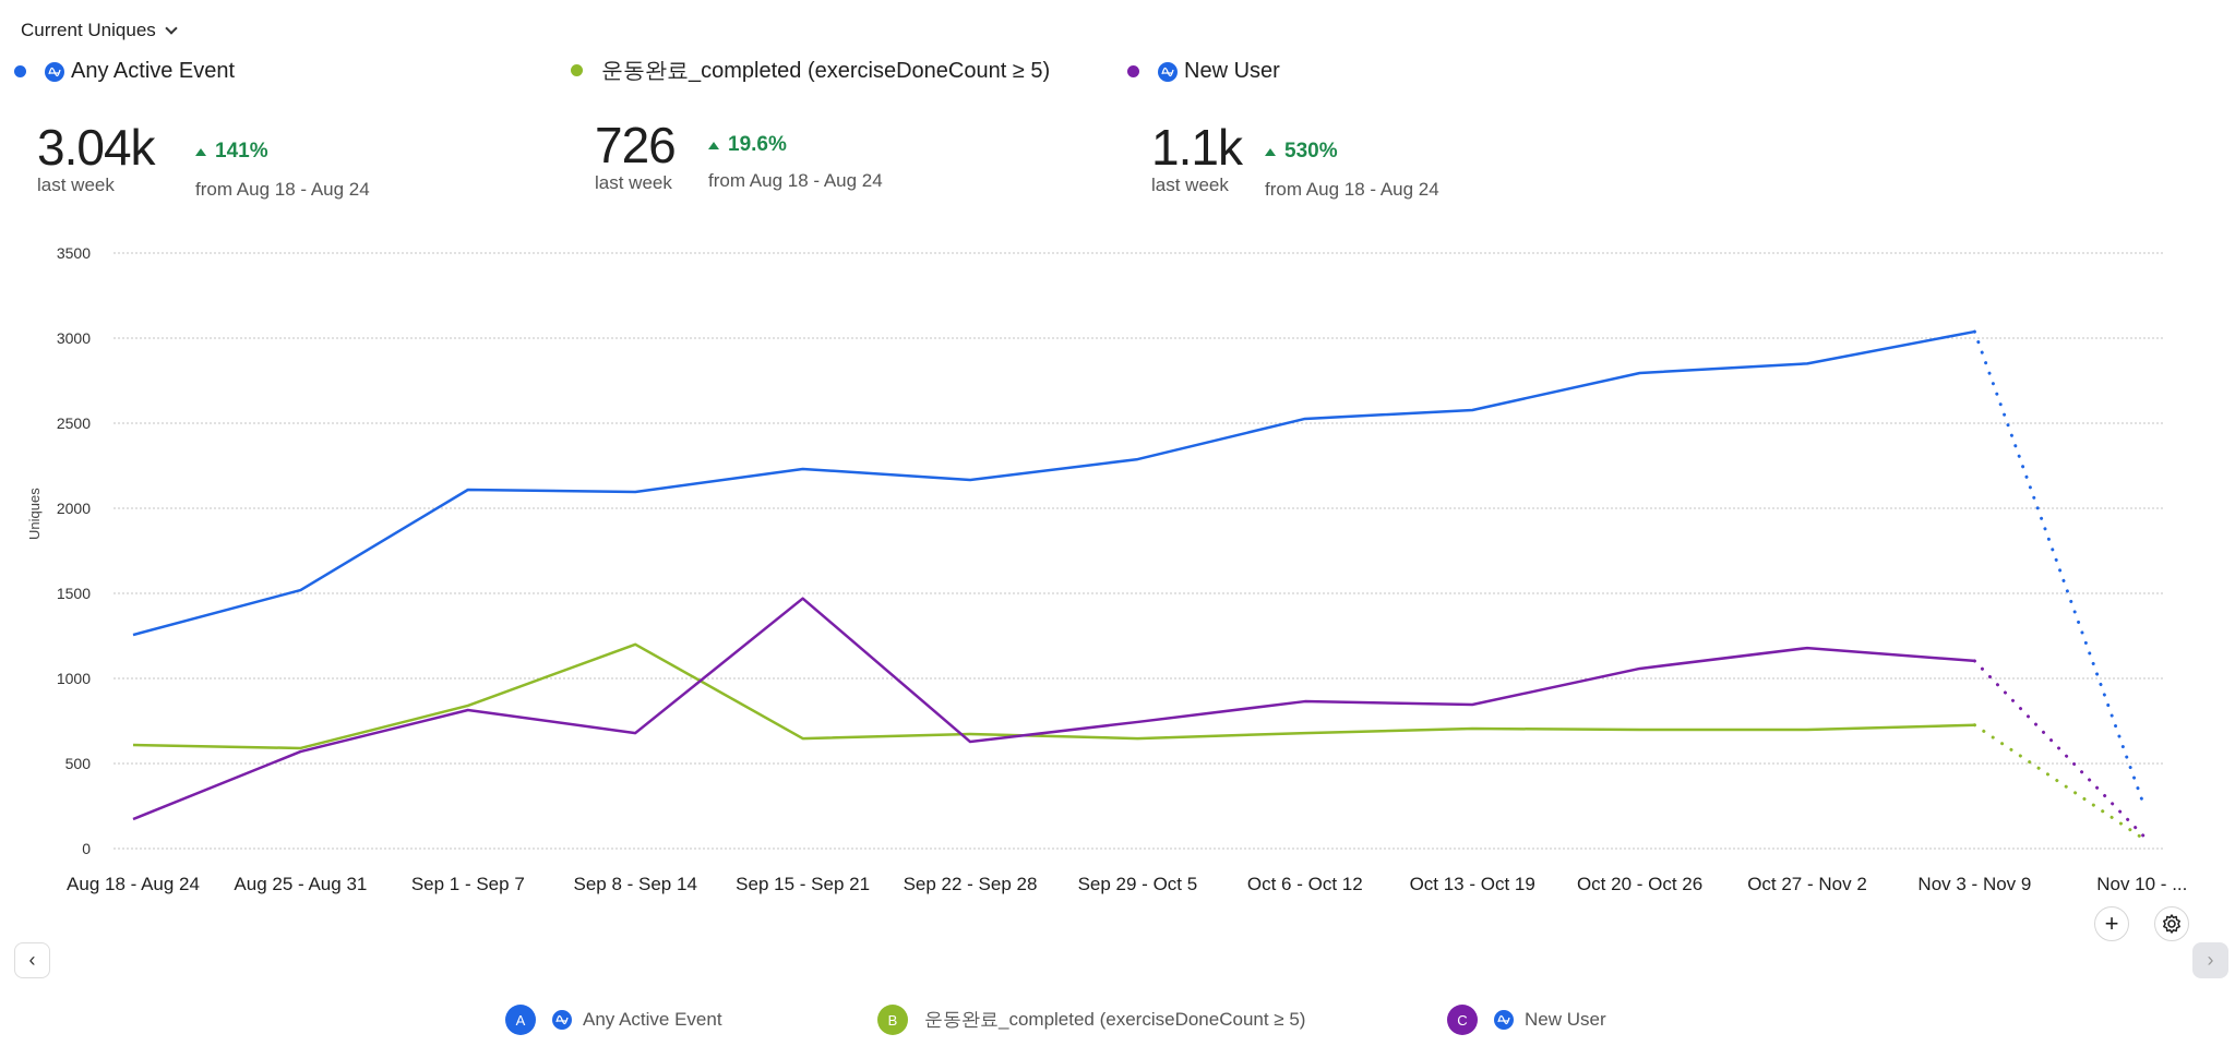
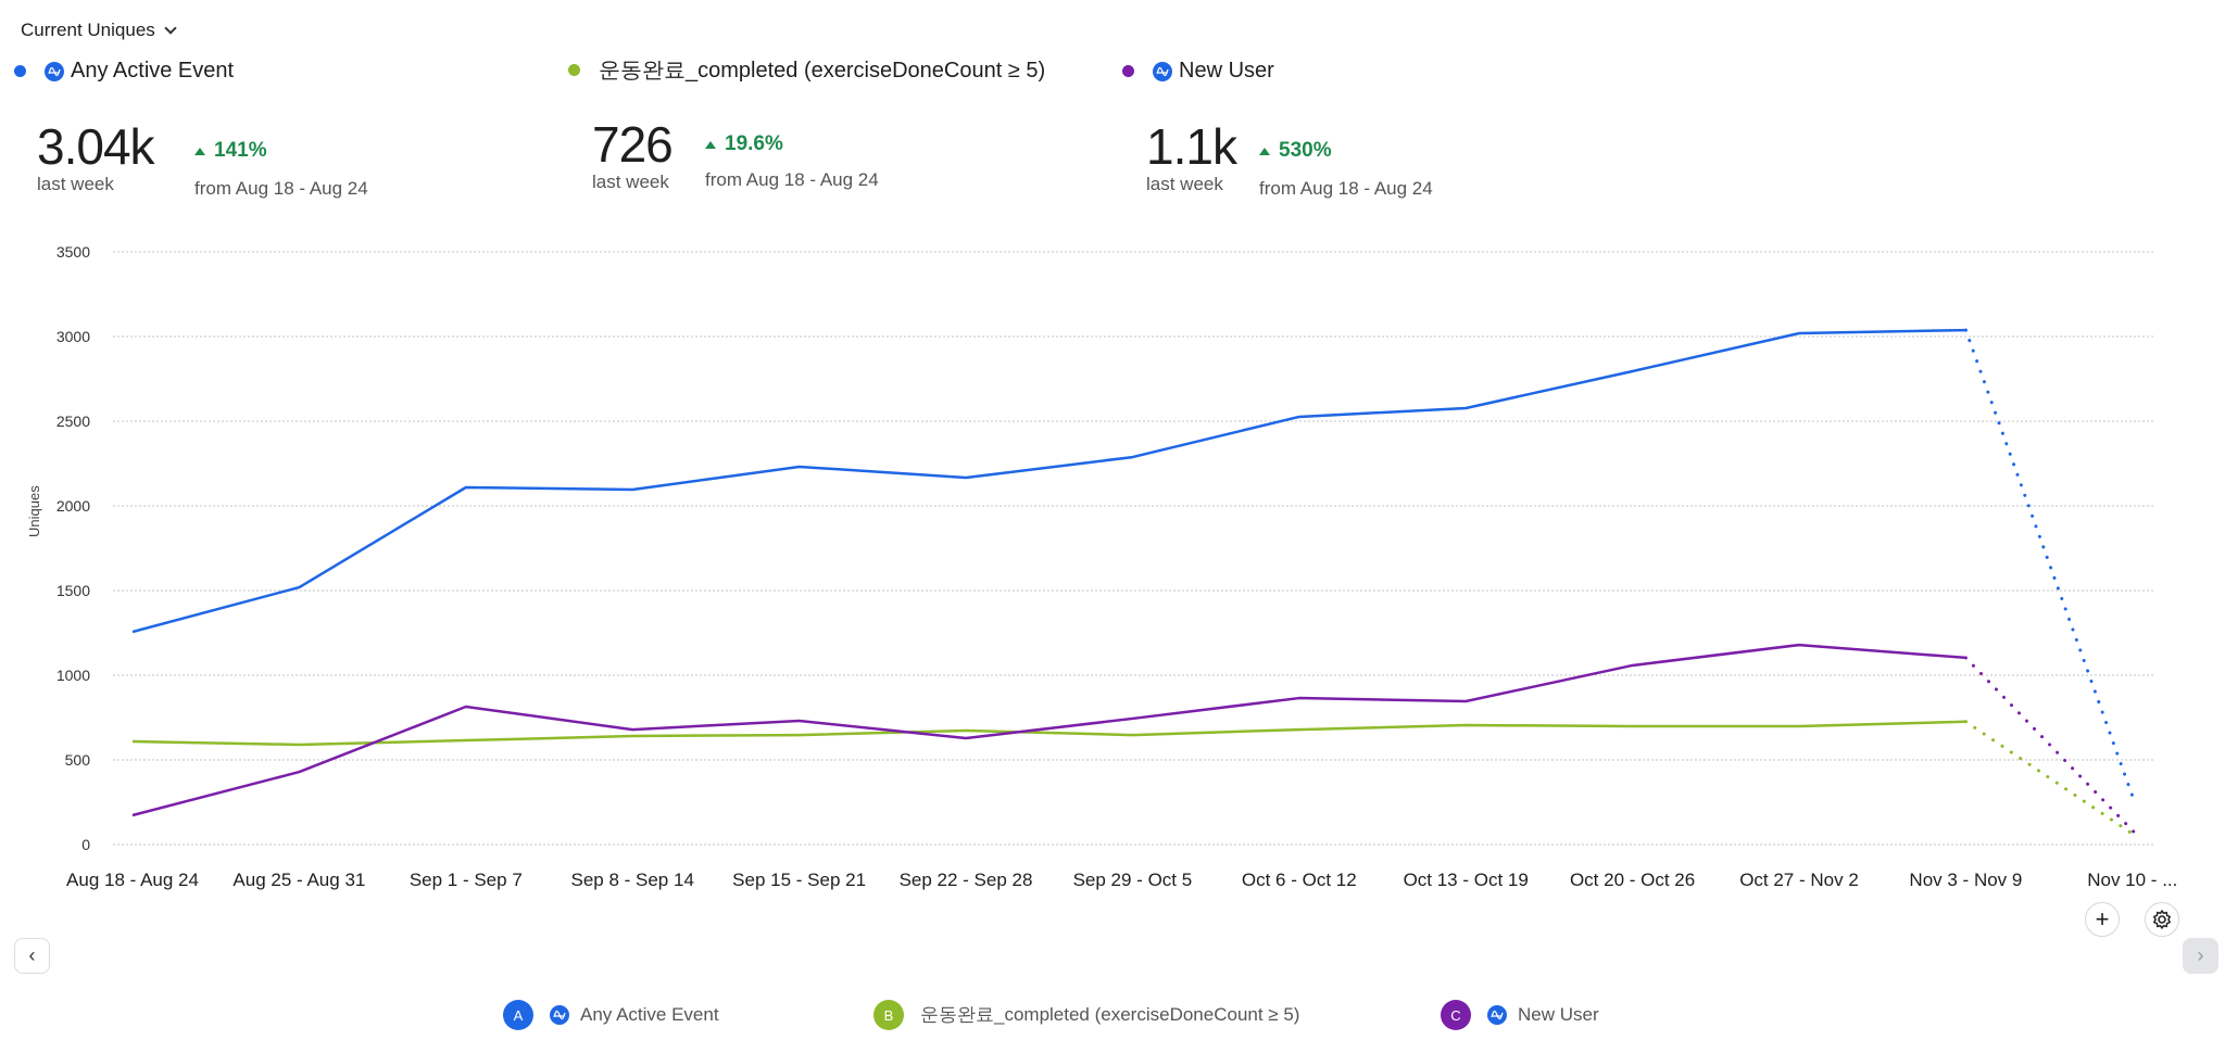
New User/Aug 25 - Aug 31: 570 -> 430
운동완료_completed (exerciseDoneCount ≥ 5)/Sep 1 - Sep 7: 840 -> 620
운동완료_completed (exerciseDoneCount ≥ 5)/Sep 8 - Sep 14: 1200 -> 640
New User/Sep 15 - Sep 21: 1470 -> 730
Any Active Event/Oct 27 - Nov 2: 2850 -> 3020
